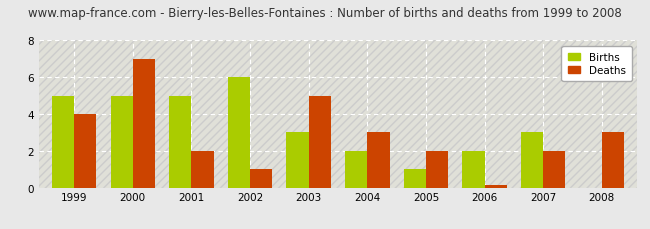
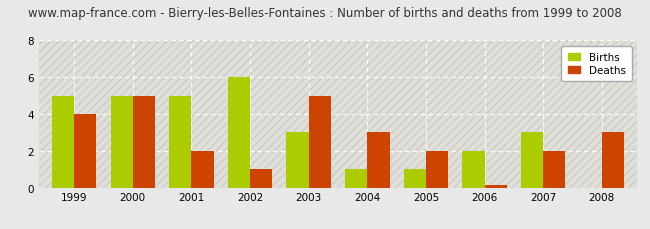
Deaths/2000: 7.0 -> 5.0
Births/2004: 2 -> 1
